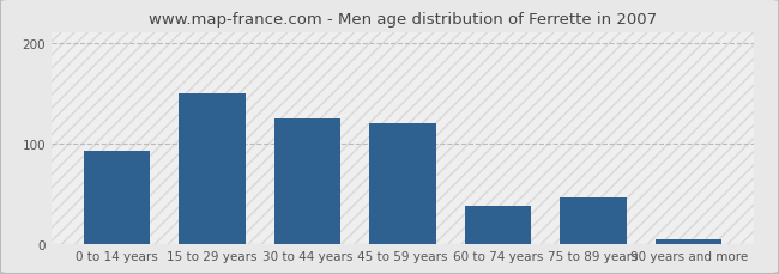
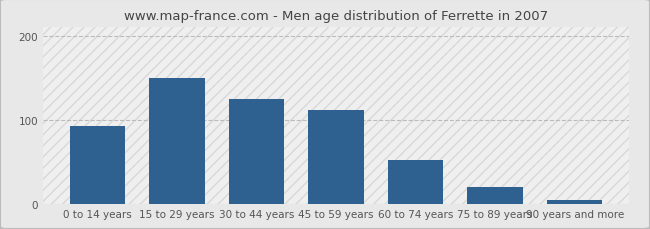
45 to 59 years: 120 -> 112
60 to 74 years: 38 -> 52
75 to 89 years: 46 -> 20
